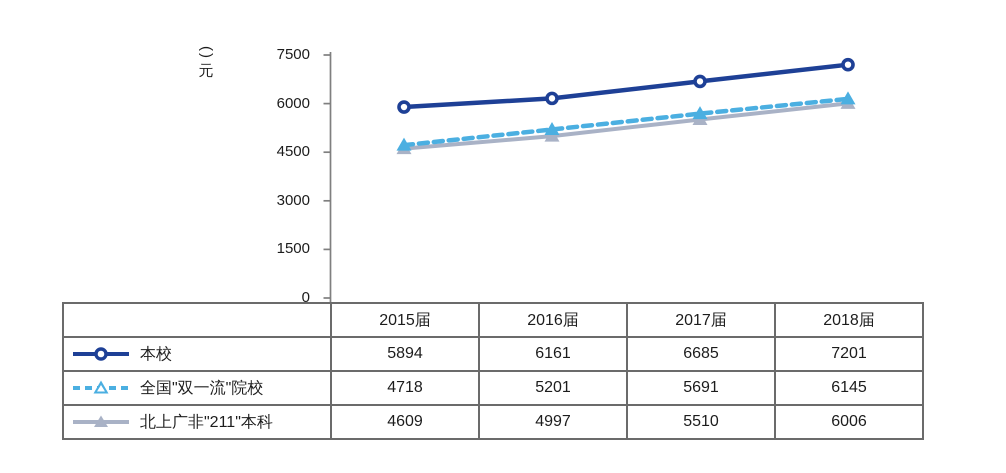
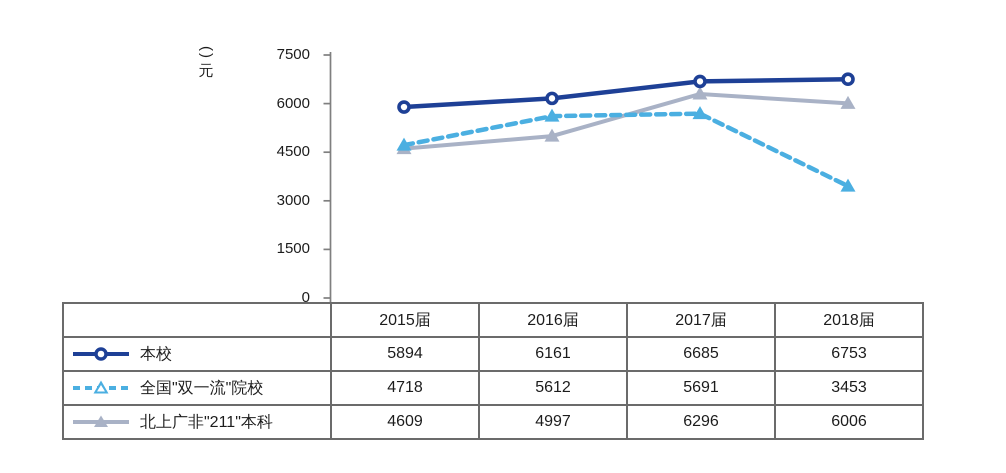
全国"双一流"院校/2016届: 5201 -> 5612
北上广非"211"本科/2017届: 5510 -> 6296
本校/2018届: 7201 -> 6753
全国"双一流"院校/2018届: 6145 -> 3453
